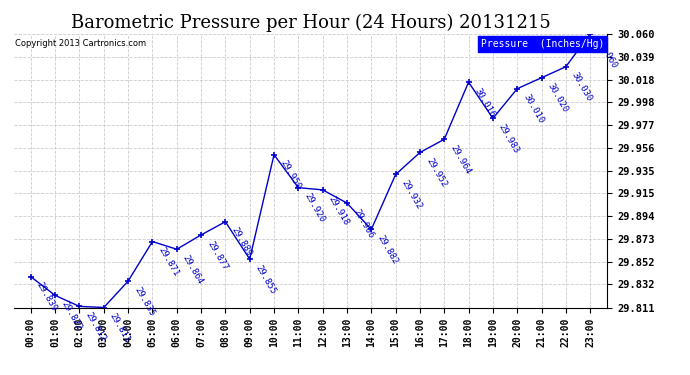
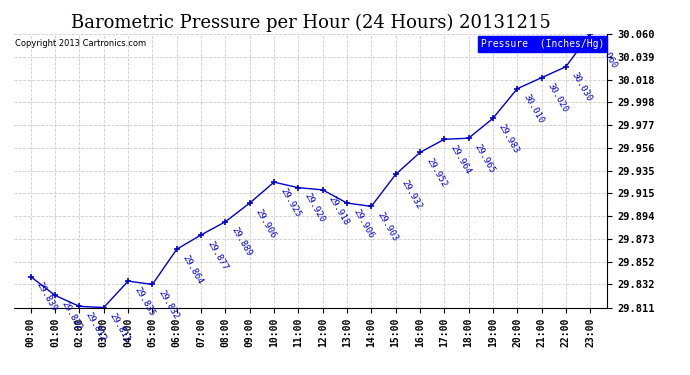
05:00: 29.871 -> 29.832
09:00: 29.855 -> 29.906
10:00: 29.950 -> 29.925
14:00: 29.882 -> 29.903
18:00: 30.016 -> 29.965
